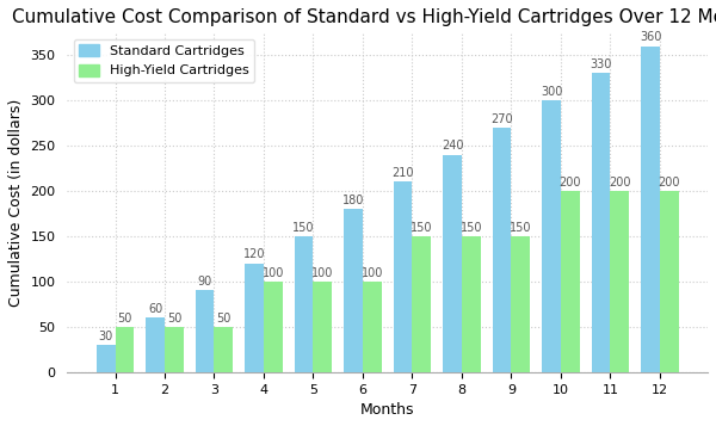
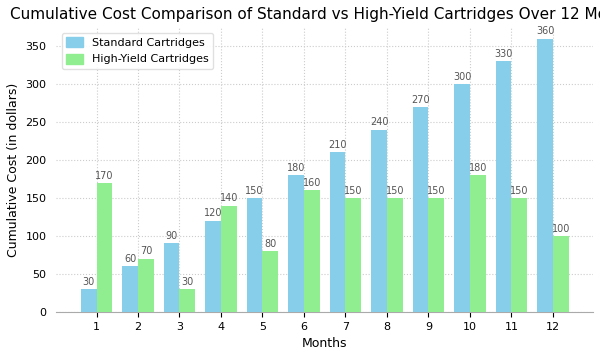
High-Yield Cartridges/1: 50 -> 170
High-Yield Cartridges/2: 50 -> 70
High-Yield Cartridges/3: 50 -> 30
High-Yield Cartridges/4: 100 -> 140
High-Yield Cartridges/5: 100 -> 80
High-Yield Cartridges/6: 100 -> 160
High-Yield Cartridges/10: 200 -> 180
High-Yield Cartridges/11: 200 -> 150
High-Yield Cartridges/12: 200 -> 100
